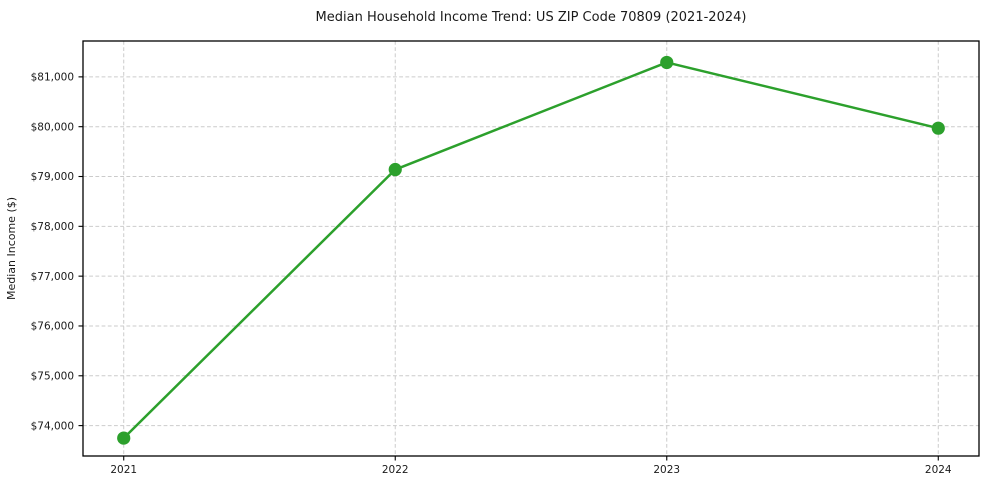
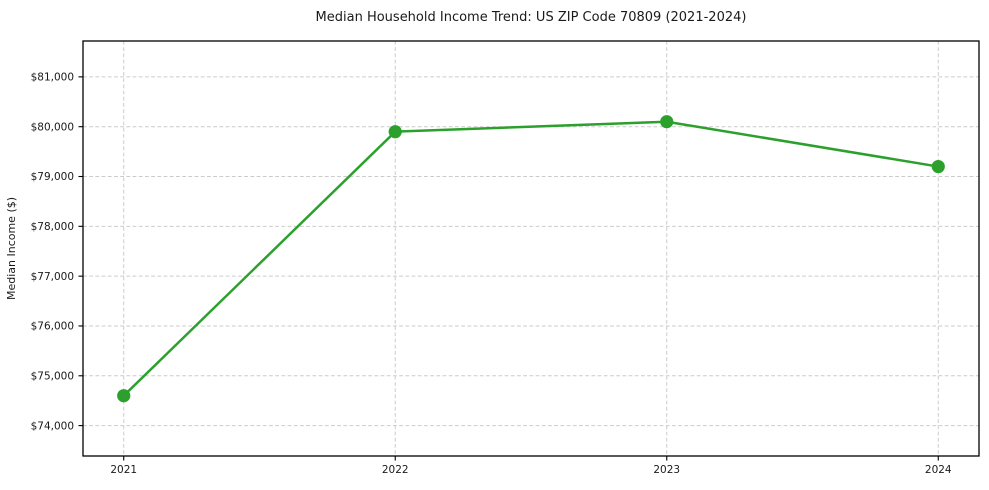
2021: $73800 -> $74600
2022: $79100 -> $79900
2023: $81300 -> $80100
2024: $80000 -> $79200
